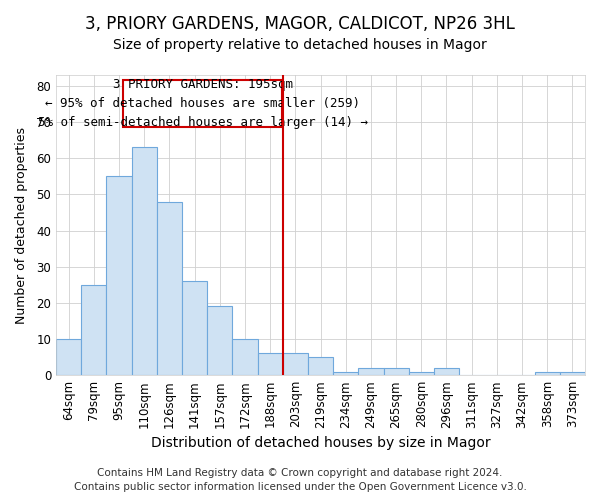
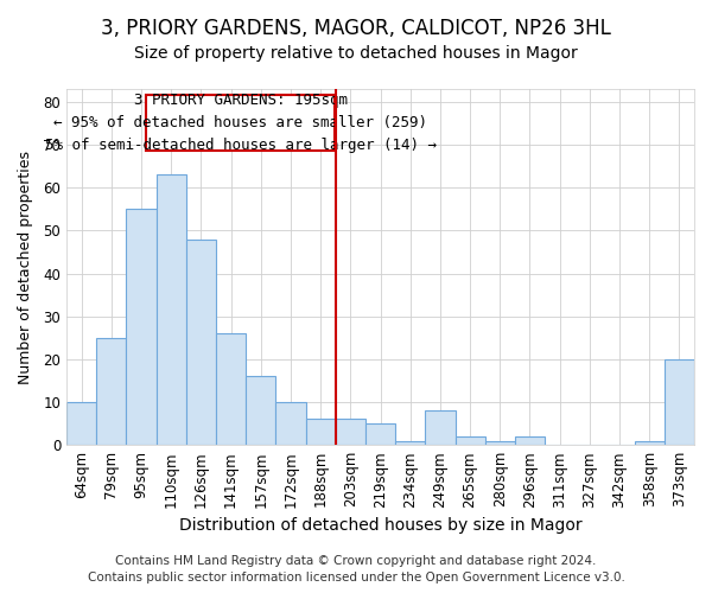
157sqm: 19 -> 16
249sqm: 2 -> 8
373sqm: 1 -> 20
